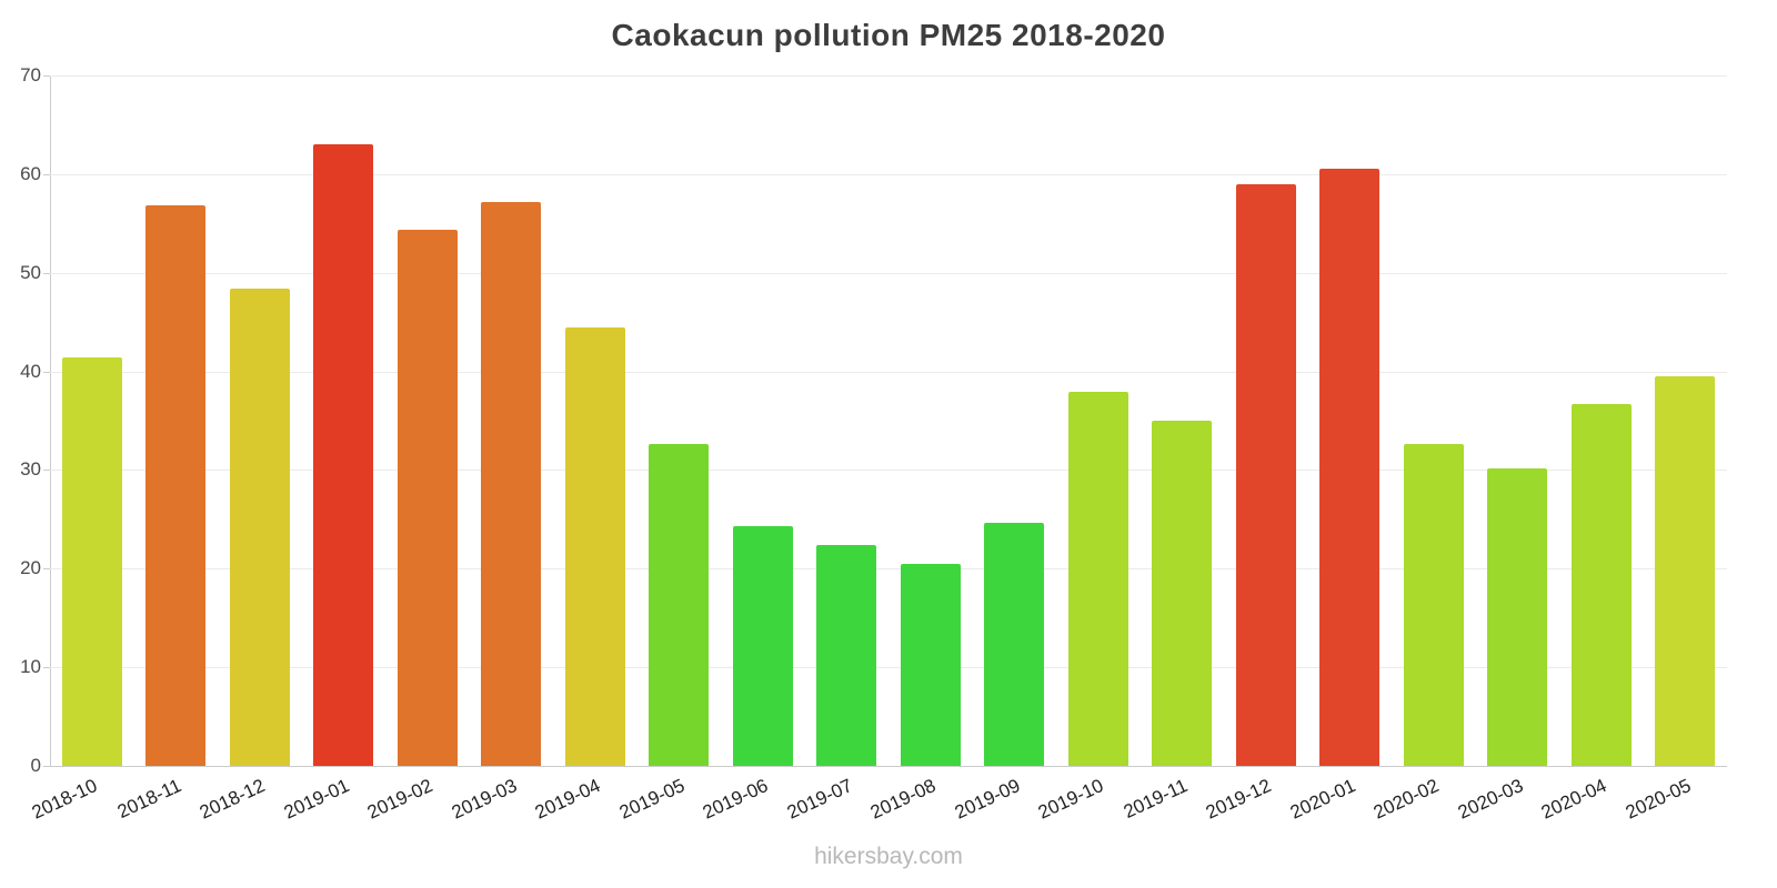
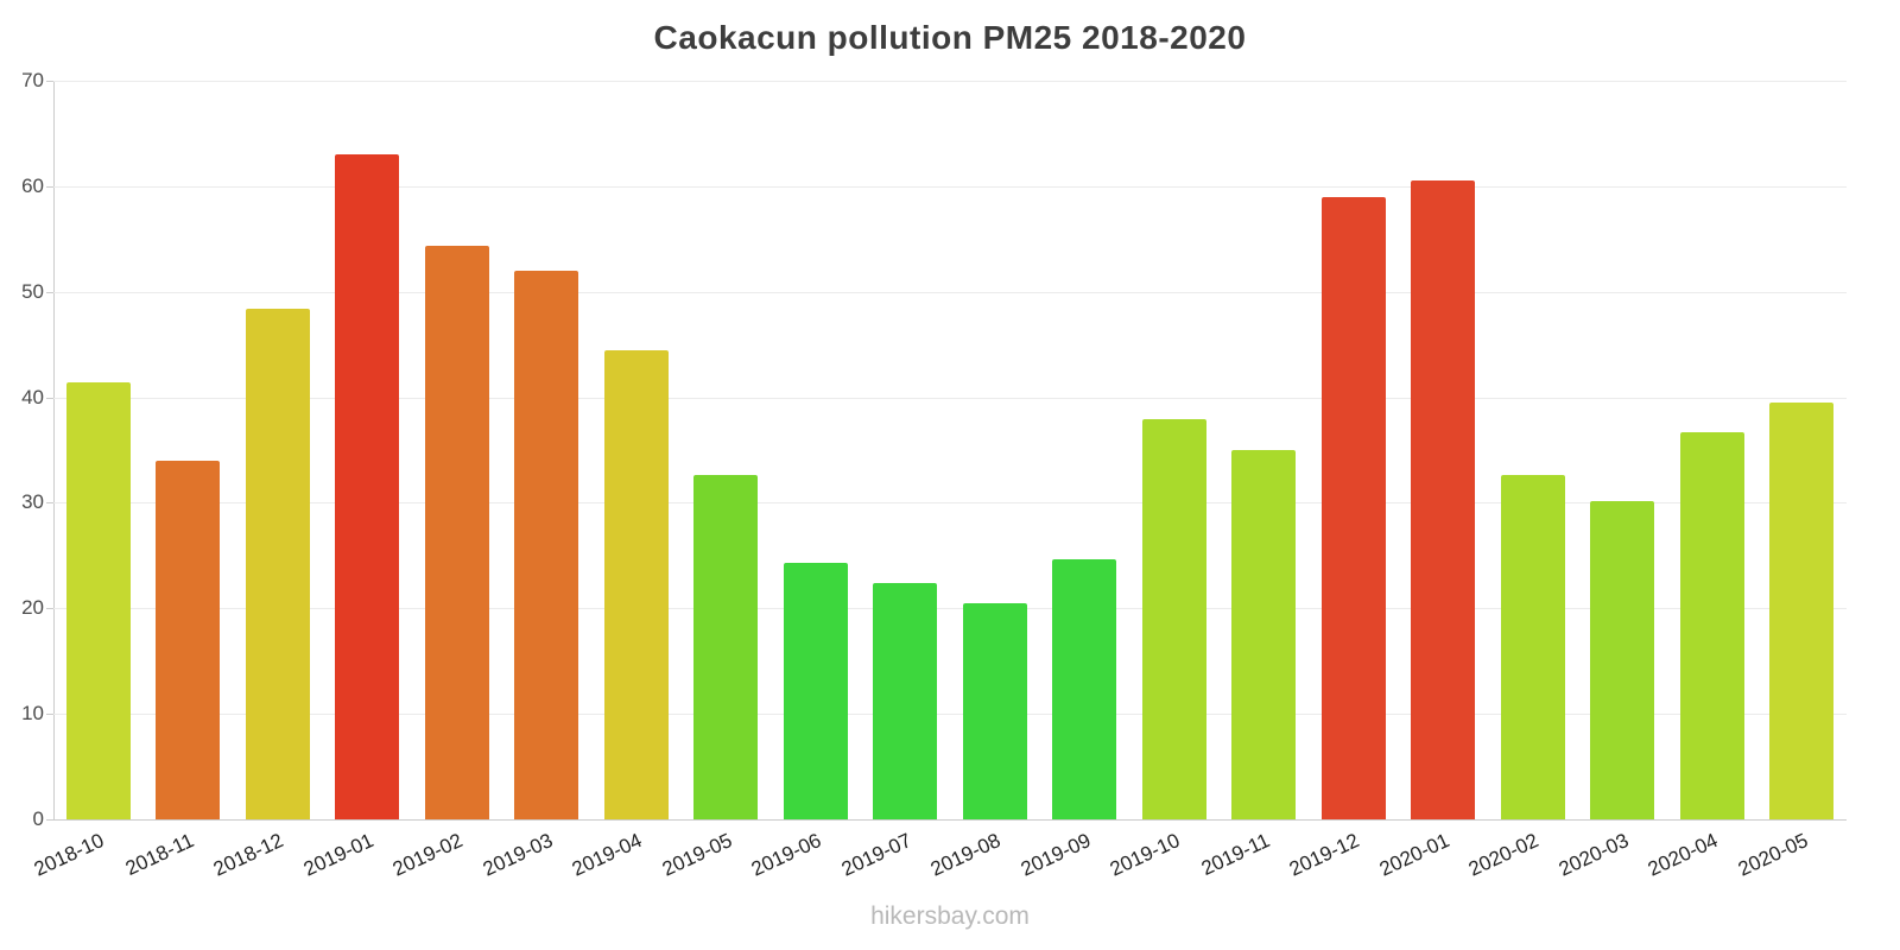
2018-11: 57 -> 34
2019-03: 57 -> 52
